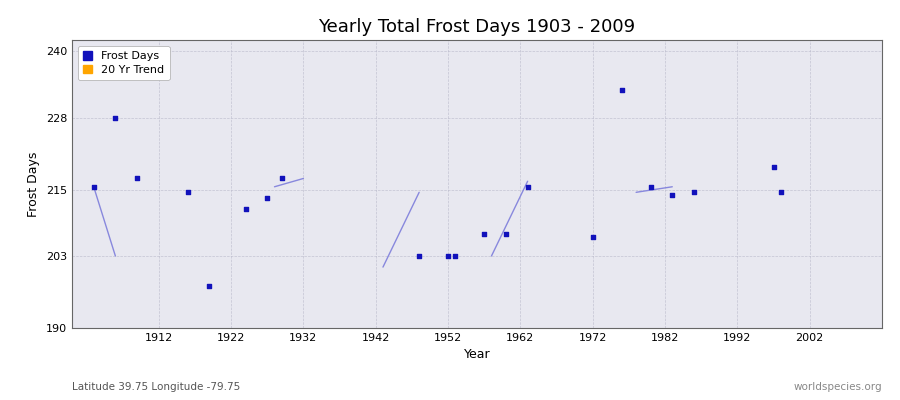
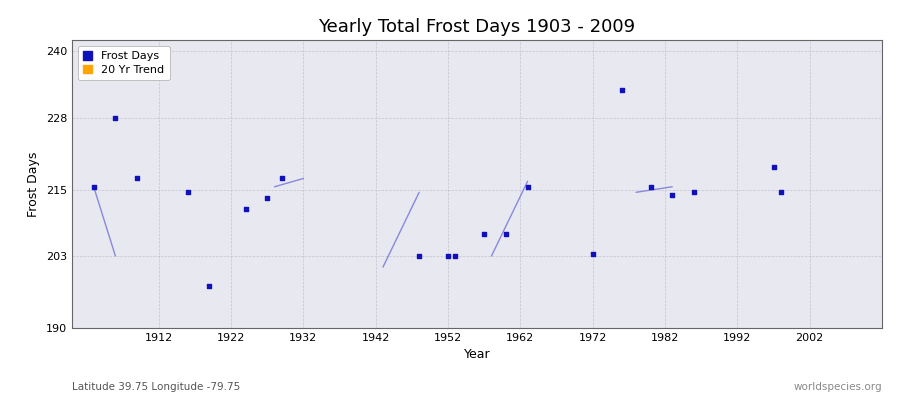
1972: 206.5 -> 203.4
